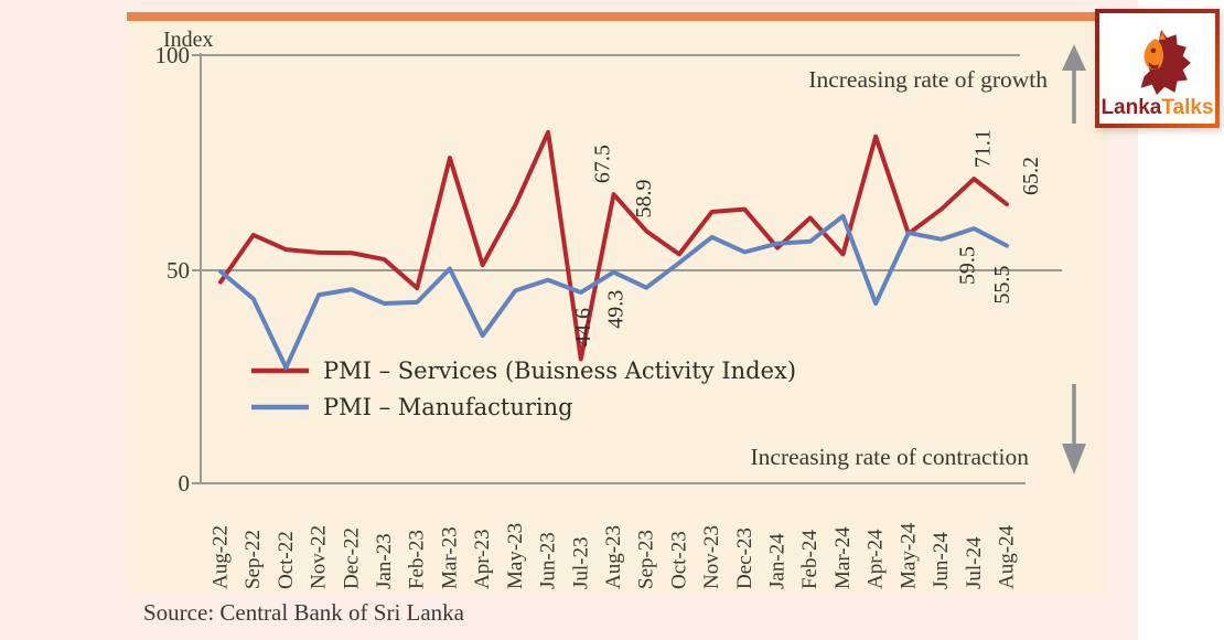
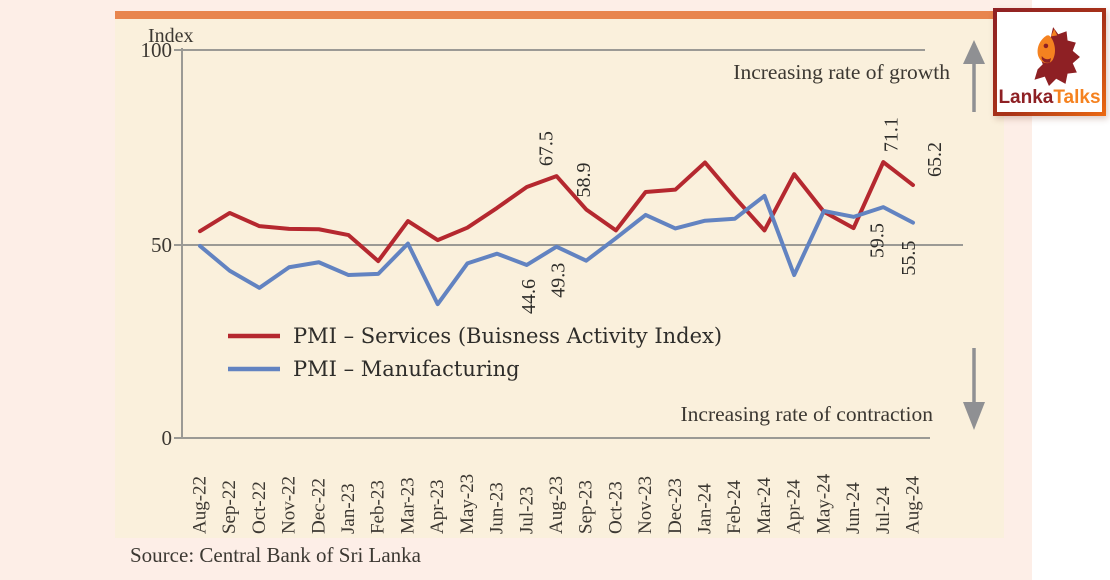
PMI – Services (Buisness Activity Index)/Aug-22: 47 -> 53
PMI – Manufacturing/Oct-22: 27 -> 39
PMI – Services (Buisness Activity Index)/Mar-23: 76 -> 56
PMI – Services (Buisness Activity Index)/May-23: 65 -> 54
PMI – Services (Buisness Activity Index)/Jun-23: 82 -> 59
PMI – Services (Buisness Activity Index)/Jul-23: 29 -> 65
PMI – Services (Buisness Activity Index)/Jan-24: 55 -> 71
PMI – Services (Buisness Activity Index)/Apr-24: 81 -> 68
PMI – Services (Buisness Activity Index)/Jun-24: 64 -> 54
